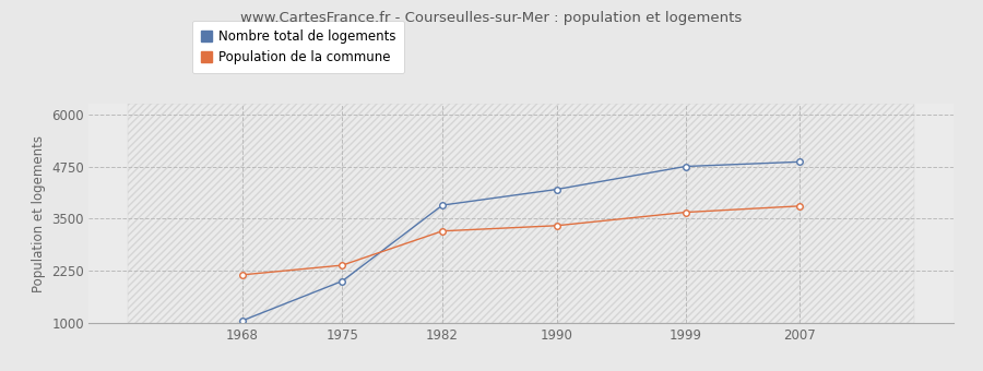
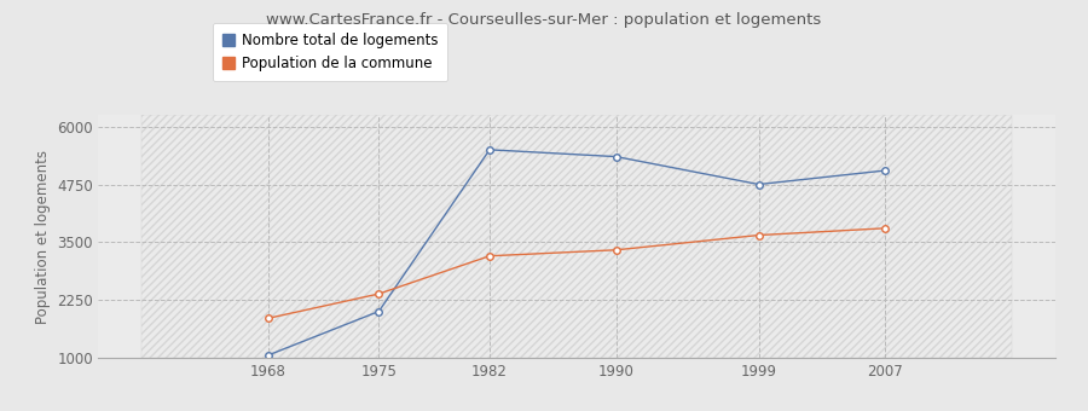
Population de la commune/1968: 2150 -> 1850
Nombre total de logements/1982: 3820 -> 5500
Nombre total de logements/1990: 4200 -> 5350
Nombre total de logements/2007: 4860 -> 5050
